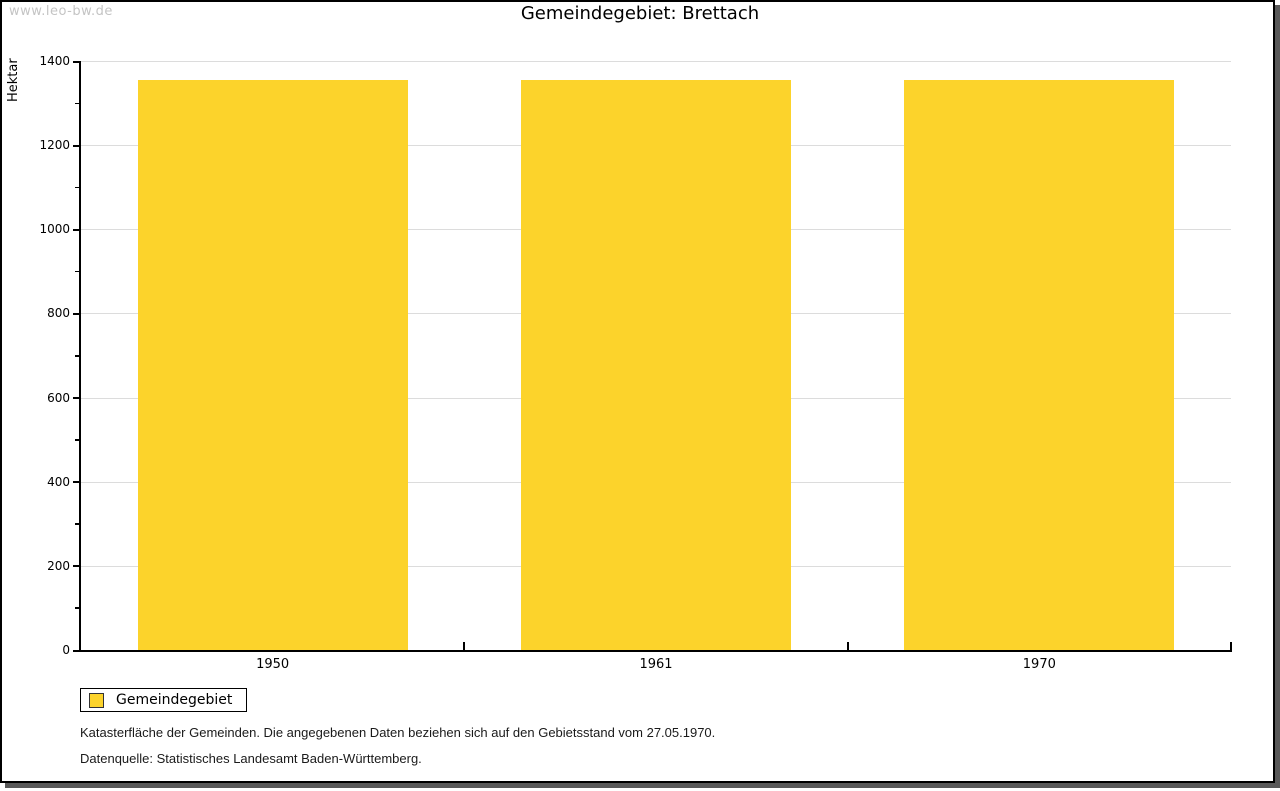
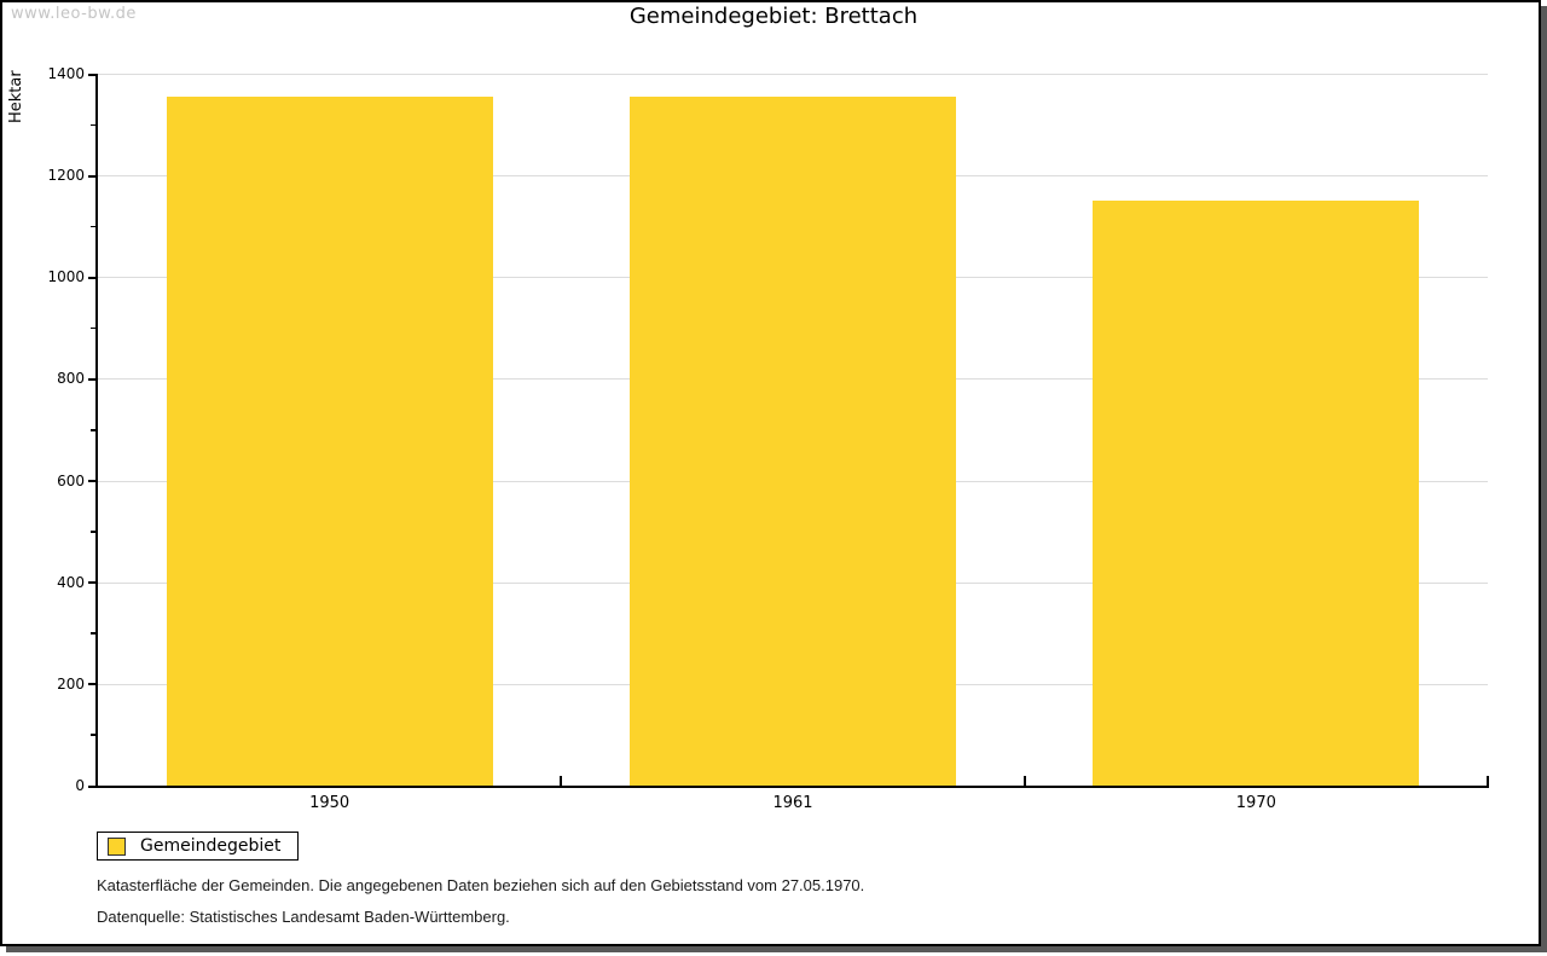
1970: 1350 -> 1150
